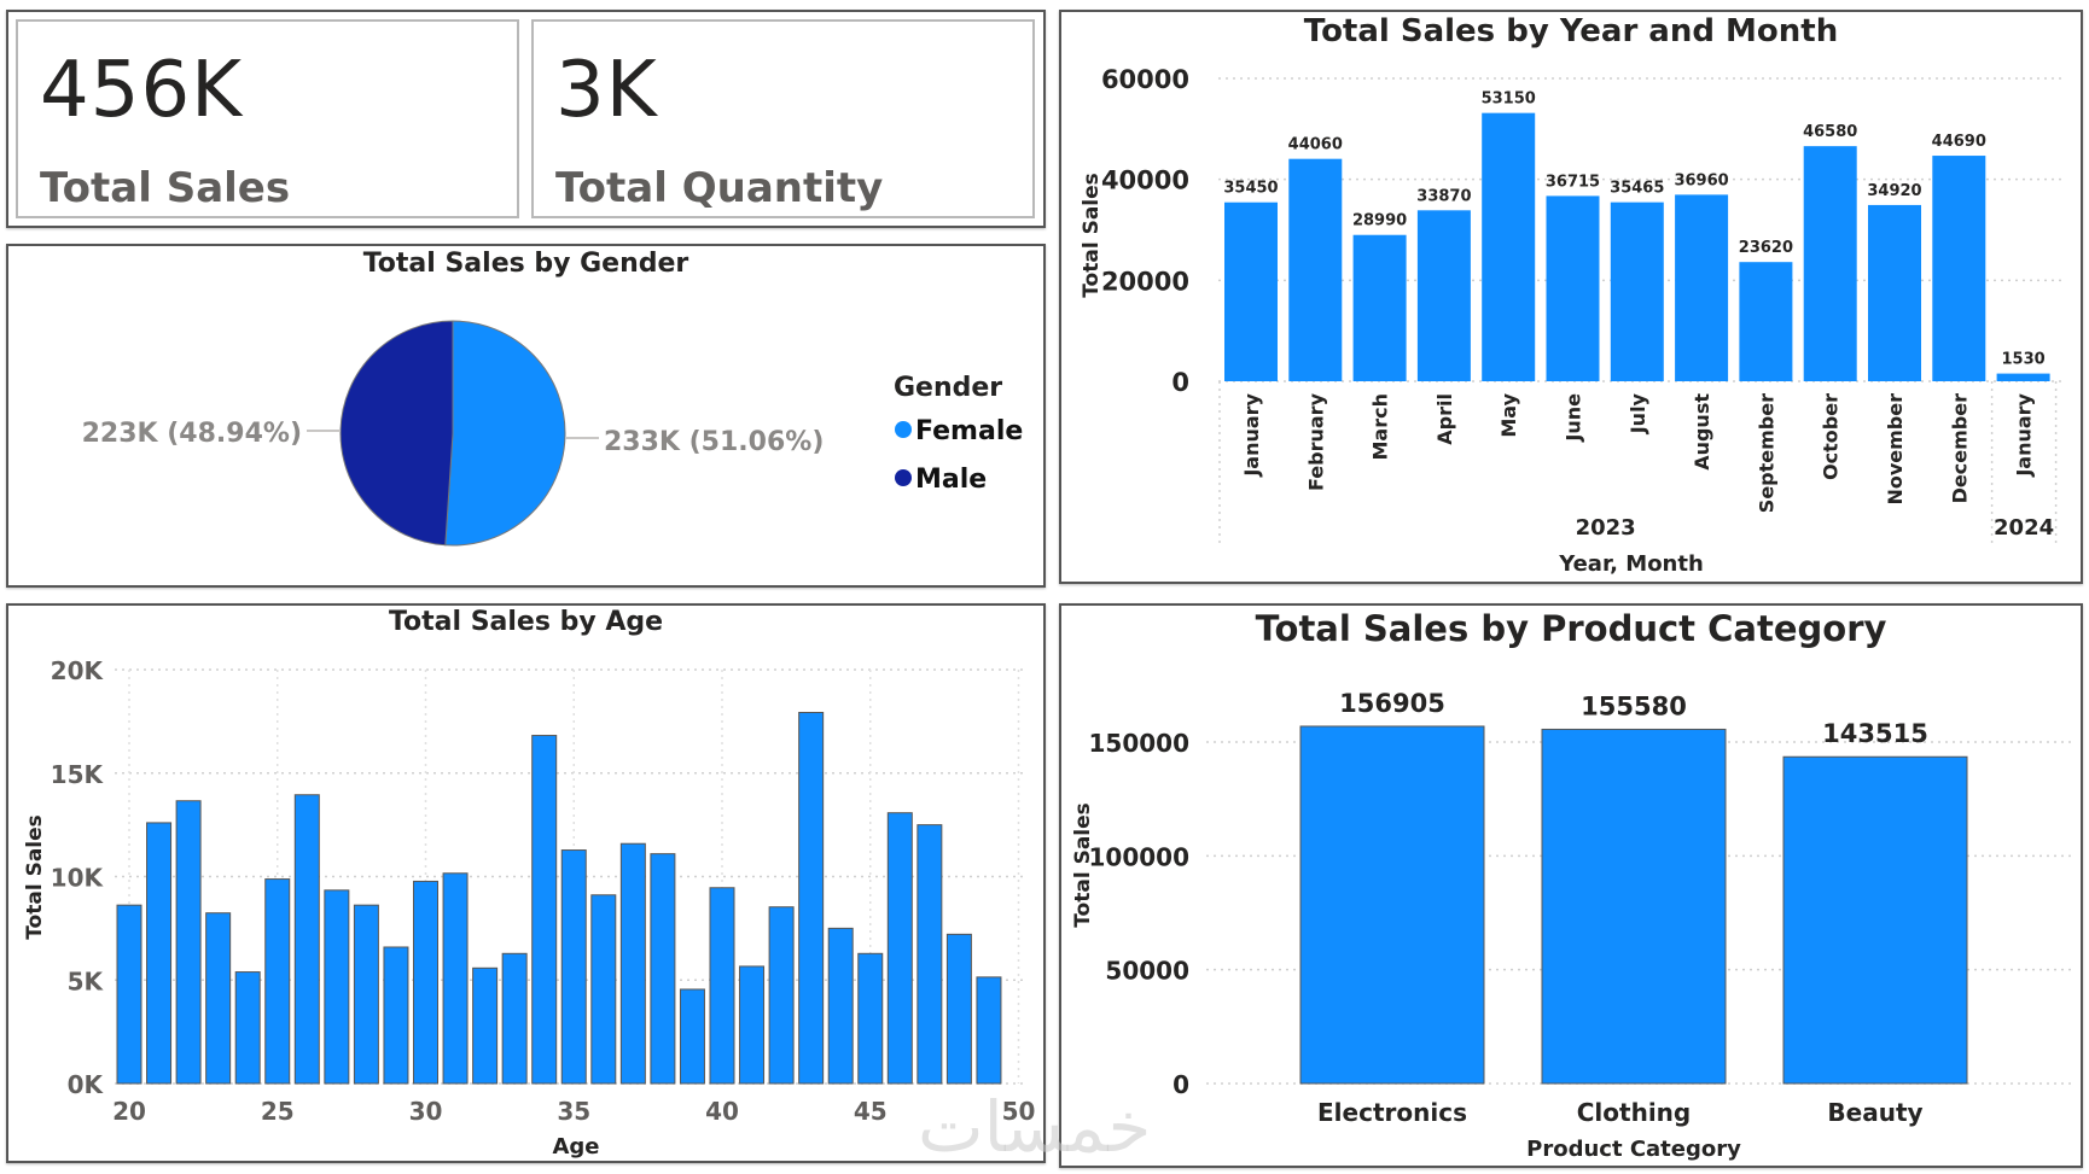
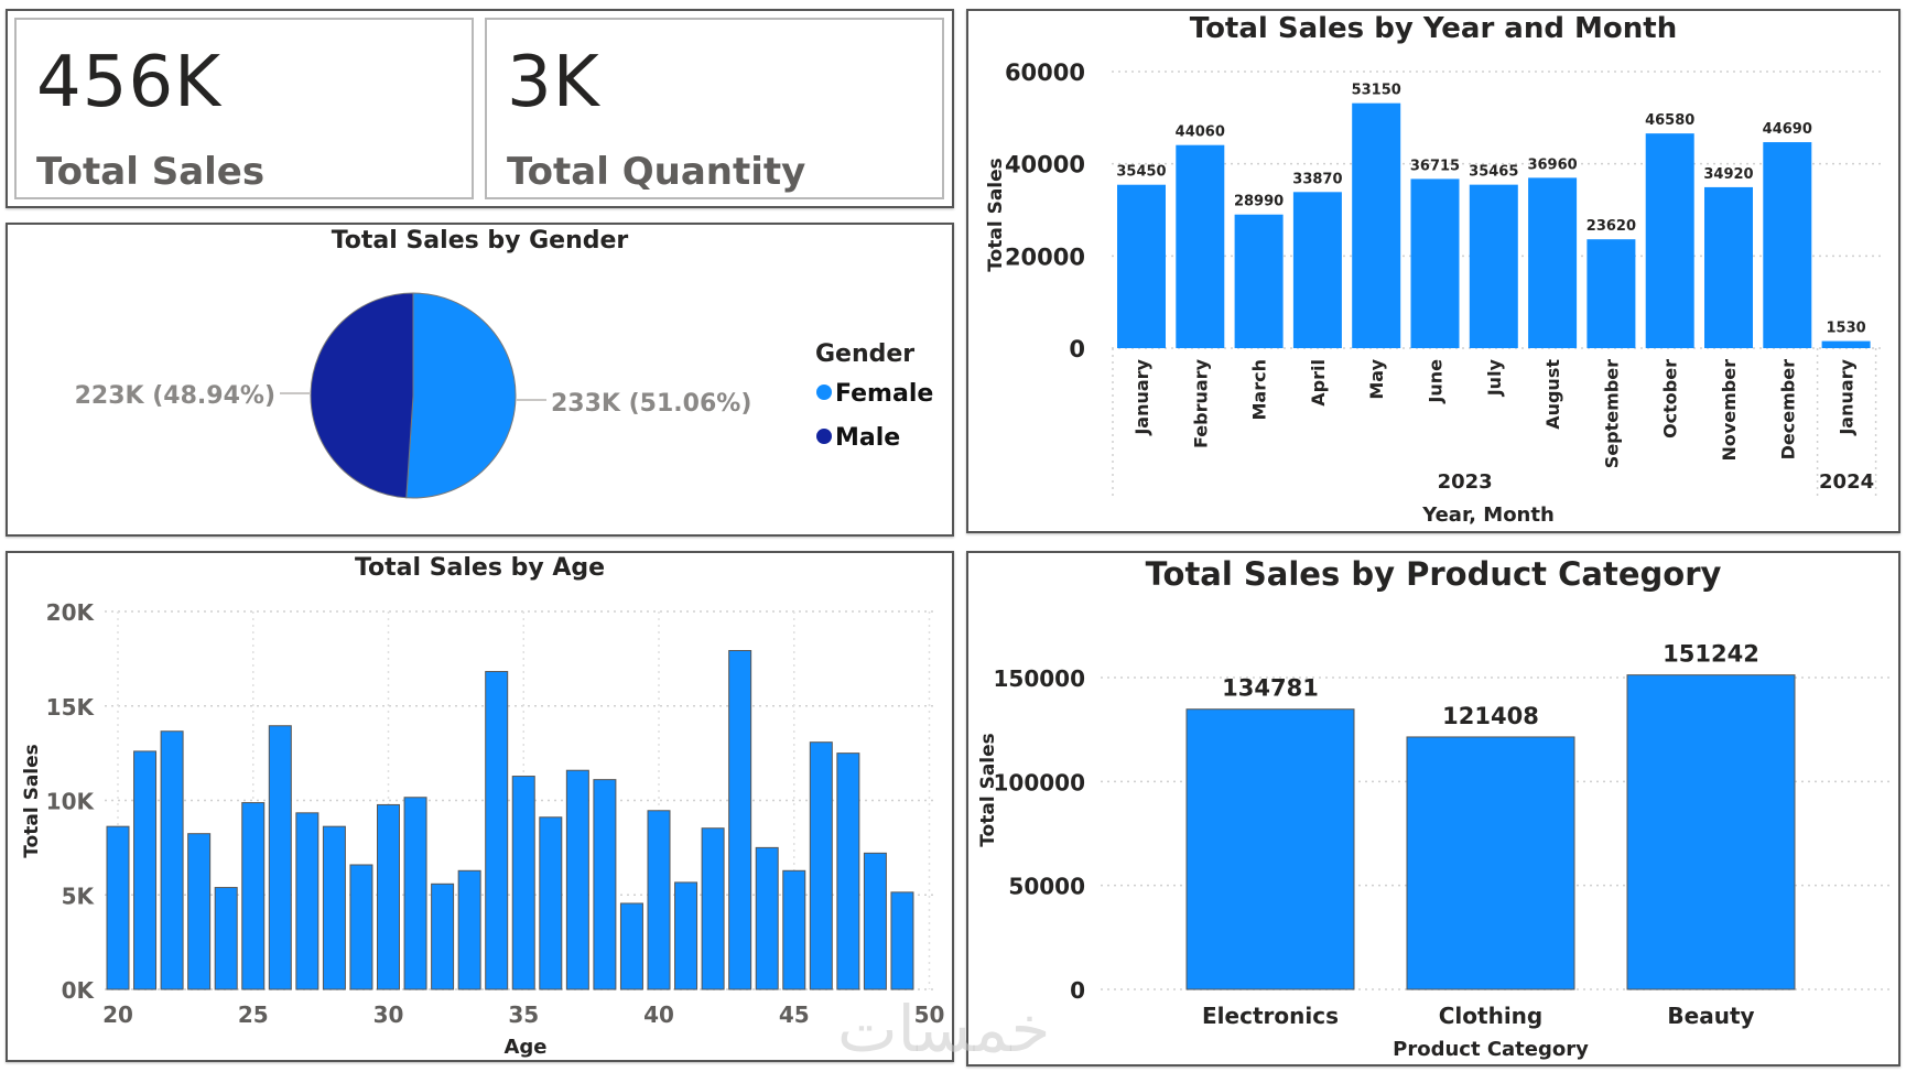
Total Sales by Product Category/Electronics: 156905 -> 134781
Total Sales by Product Category/Clothing: 155580 -> 121408
Total Sales by Product Category/Beauty: 143515 -> 151242
